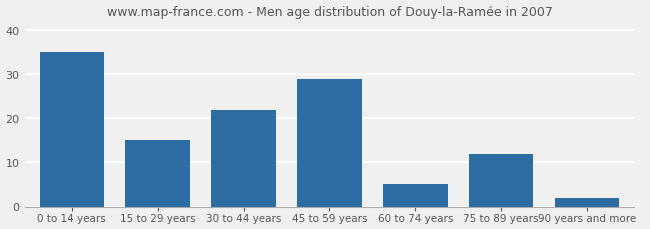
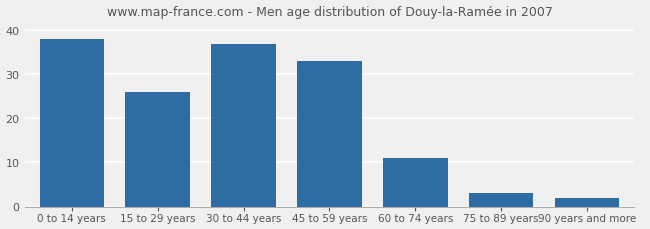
0 to 14 years: 35 -> 38
15 to 29 years: 15 -> 26
30 to 44 years: 22 -> 37
45 to 59 years: 29 -> 33
60 to 74 years: 5 -> 11
75 to 89 years: 12 -> 3
